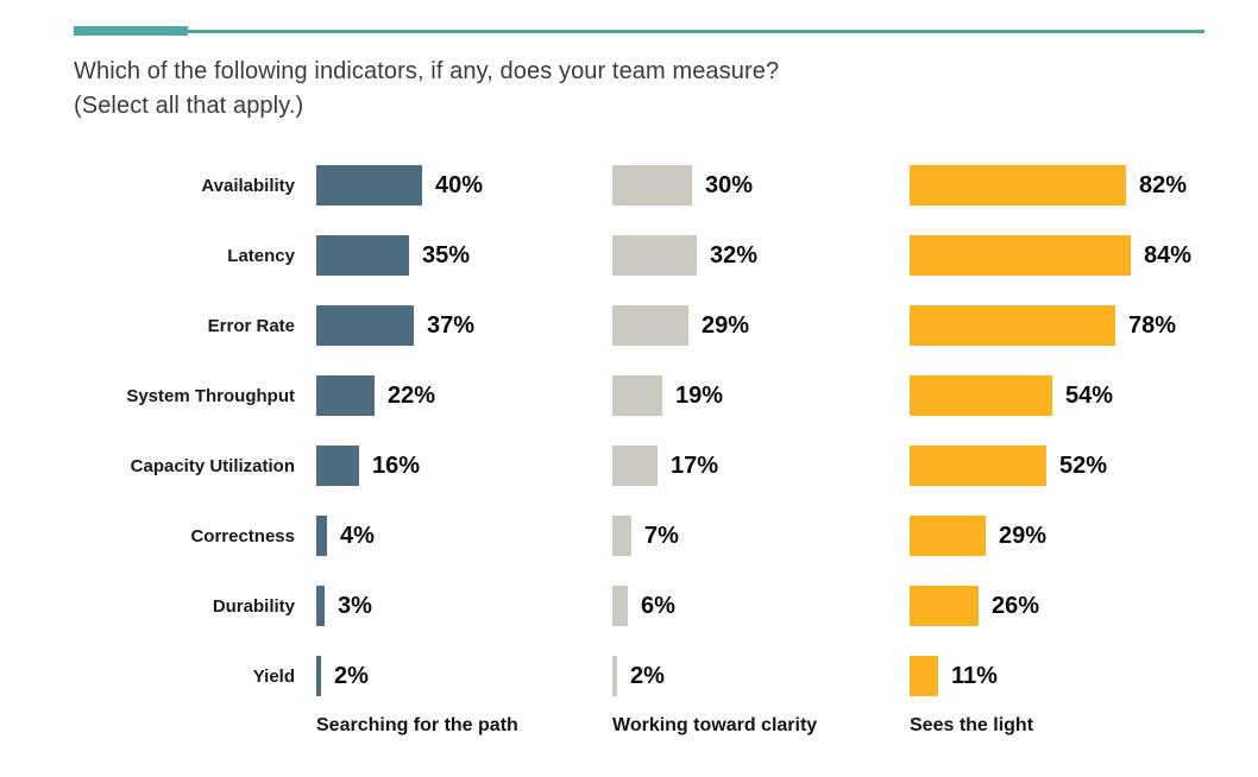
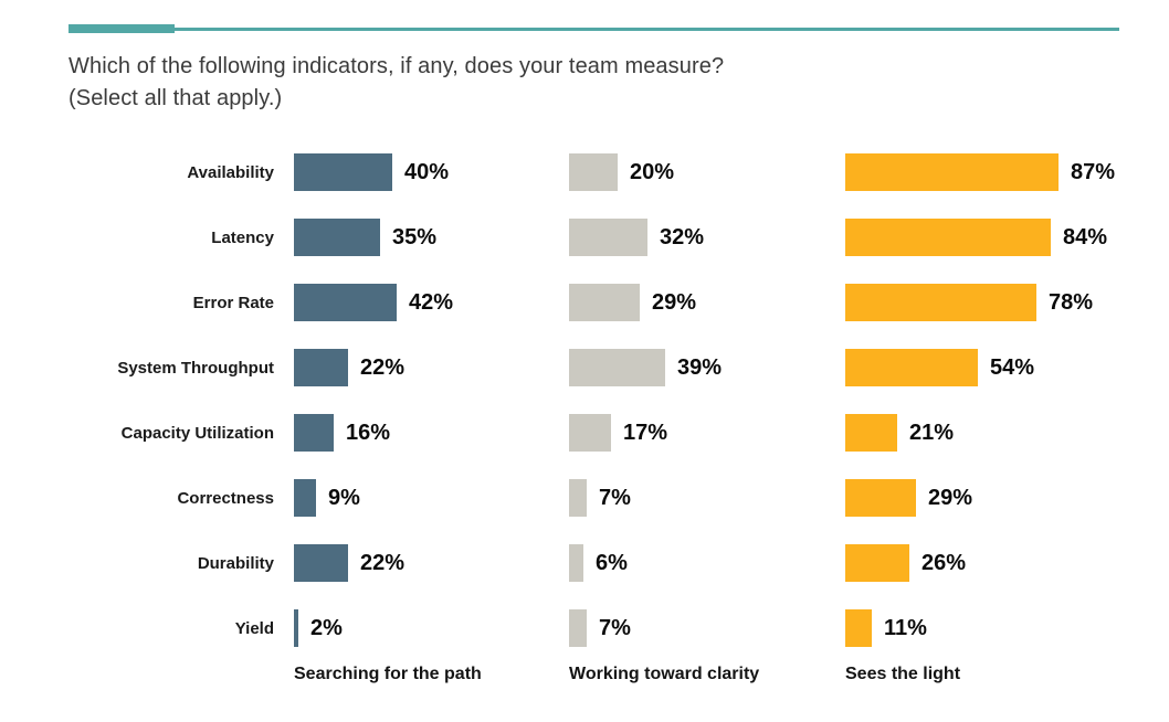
Working toward clarity/Availability: 30% -> 20%
Sees the light/Availability: 82% -> 87%
Searching for the path/Error Rate: 37% -> 42%
Working toward clarity/System Throughput: 19% -> 39%
Sees the light/Capacity Utilization: 52% -> 21%
Searching for the path/Correctness: 4% -> 9%
Searching for the path/Durability: 3% -> 22%
Working toward clarity/Yield: 2% -> 7%
